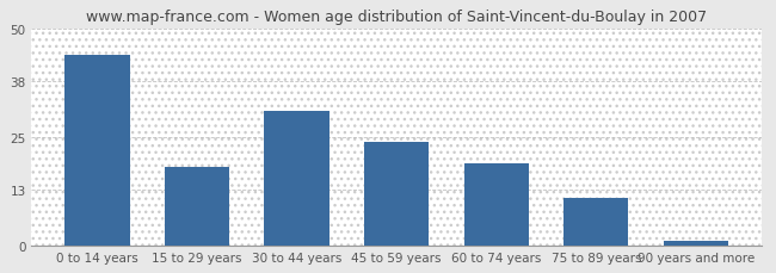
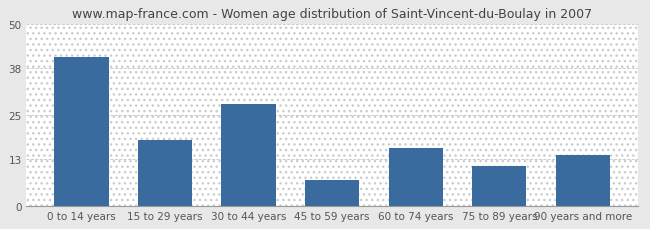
0 to 14 years: 44 -> 41
30 to 44 years: 31 -> 28
45 to 59 years: 24 -> 7
60 to 74 years: 19 -> 16
90 years and more: 1 -> 14
